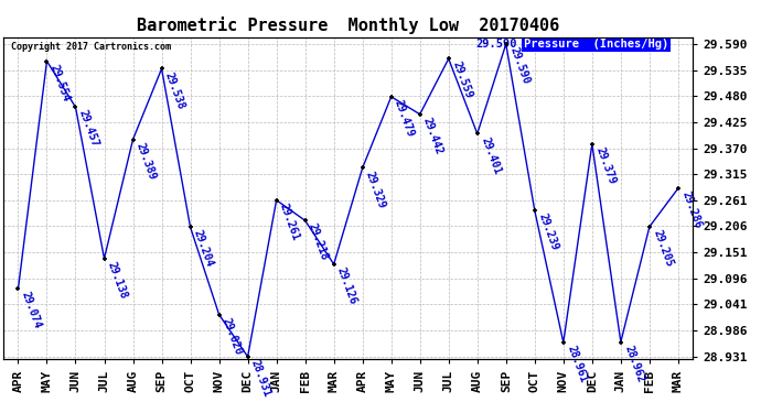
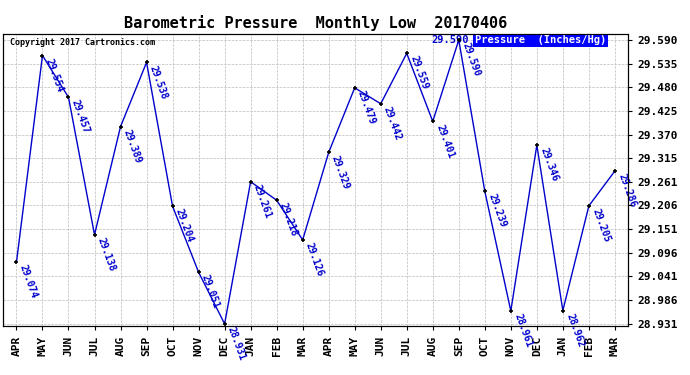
NOV: 29.020 -> 29.051
DEC: 29.379 -> 29.346
